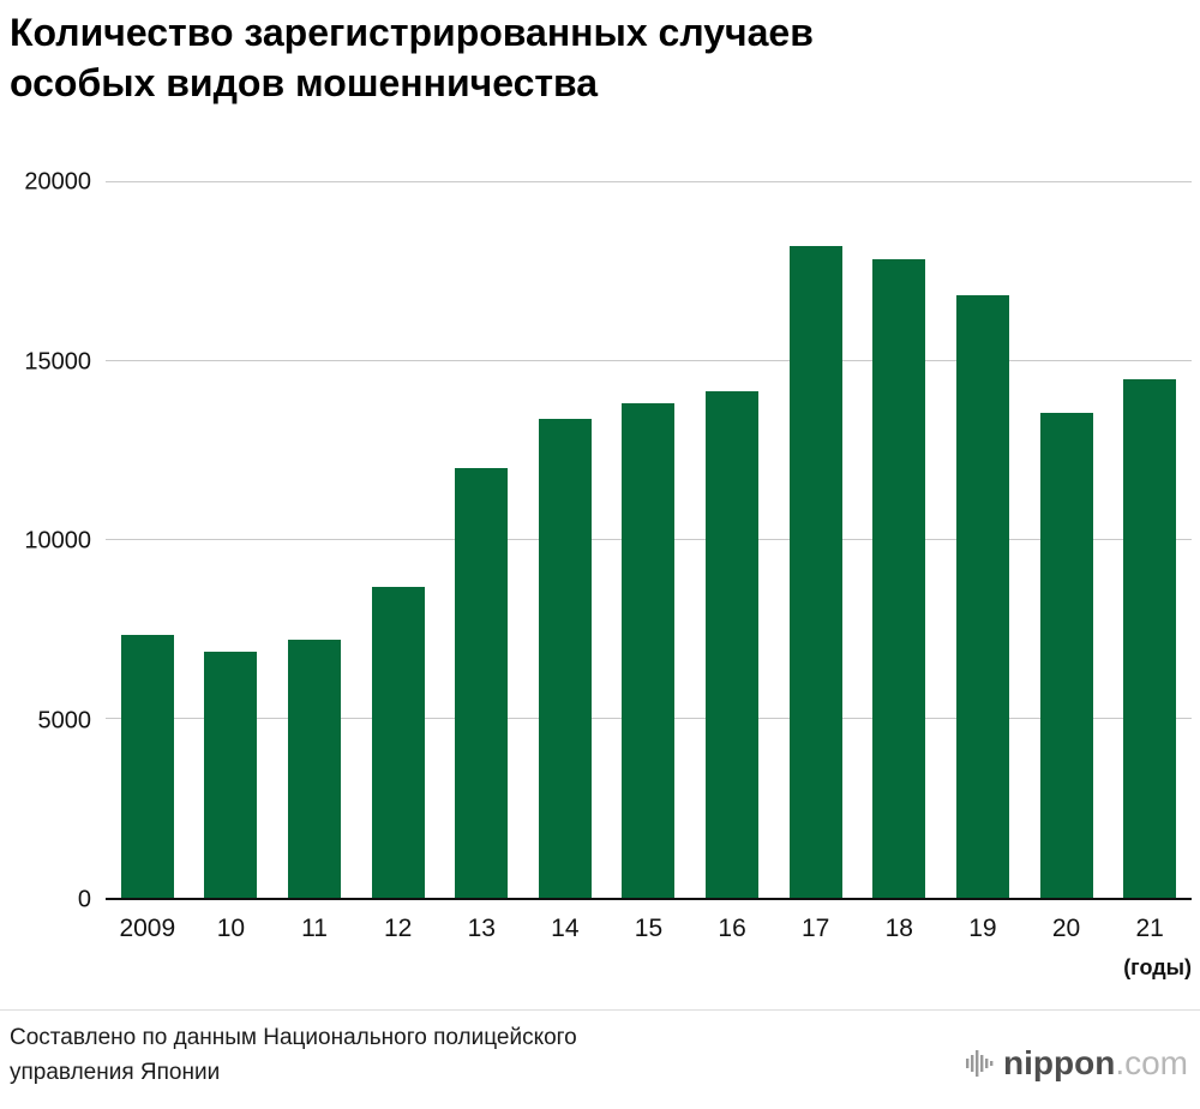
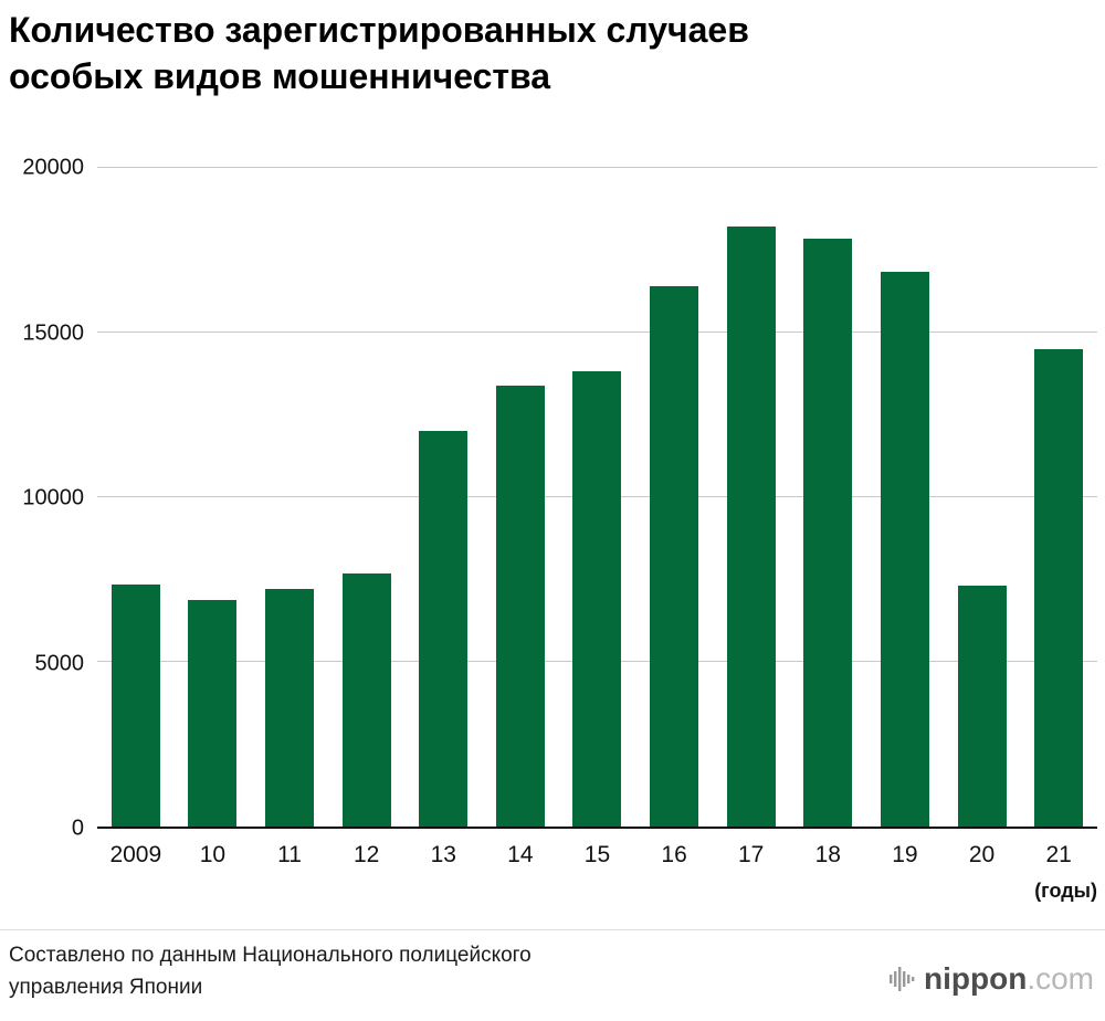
12: 8700 -> 7700
16: 14200 -> 16400
20: 13600 -> 7300
